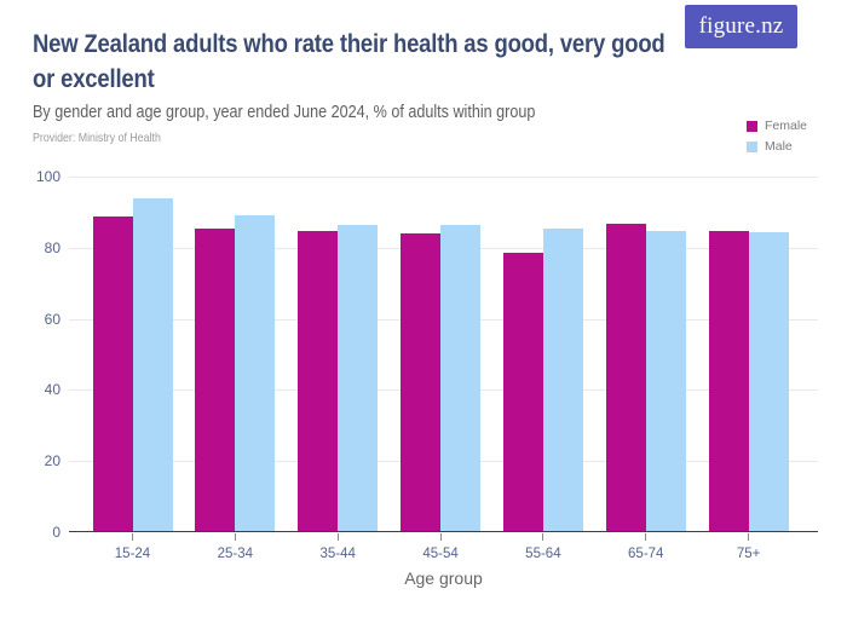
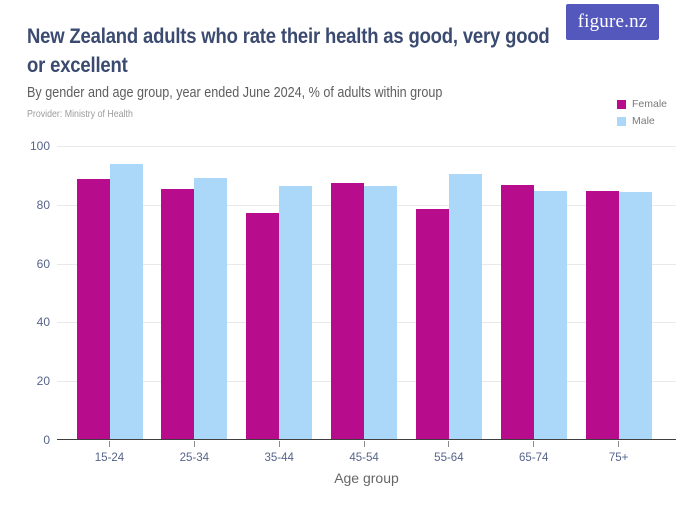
Female/35-44: 84 -> 77
Female/45-54: 84 -> 87
Male/55-64: 85 -> 90
